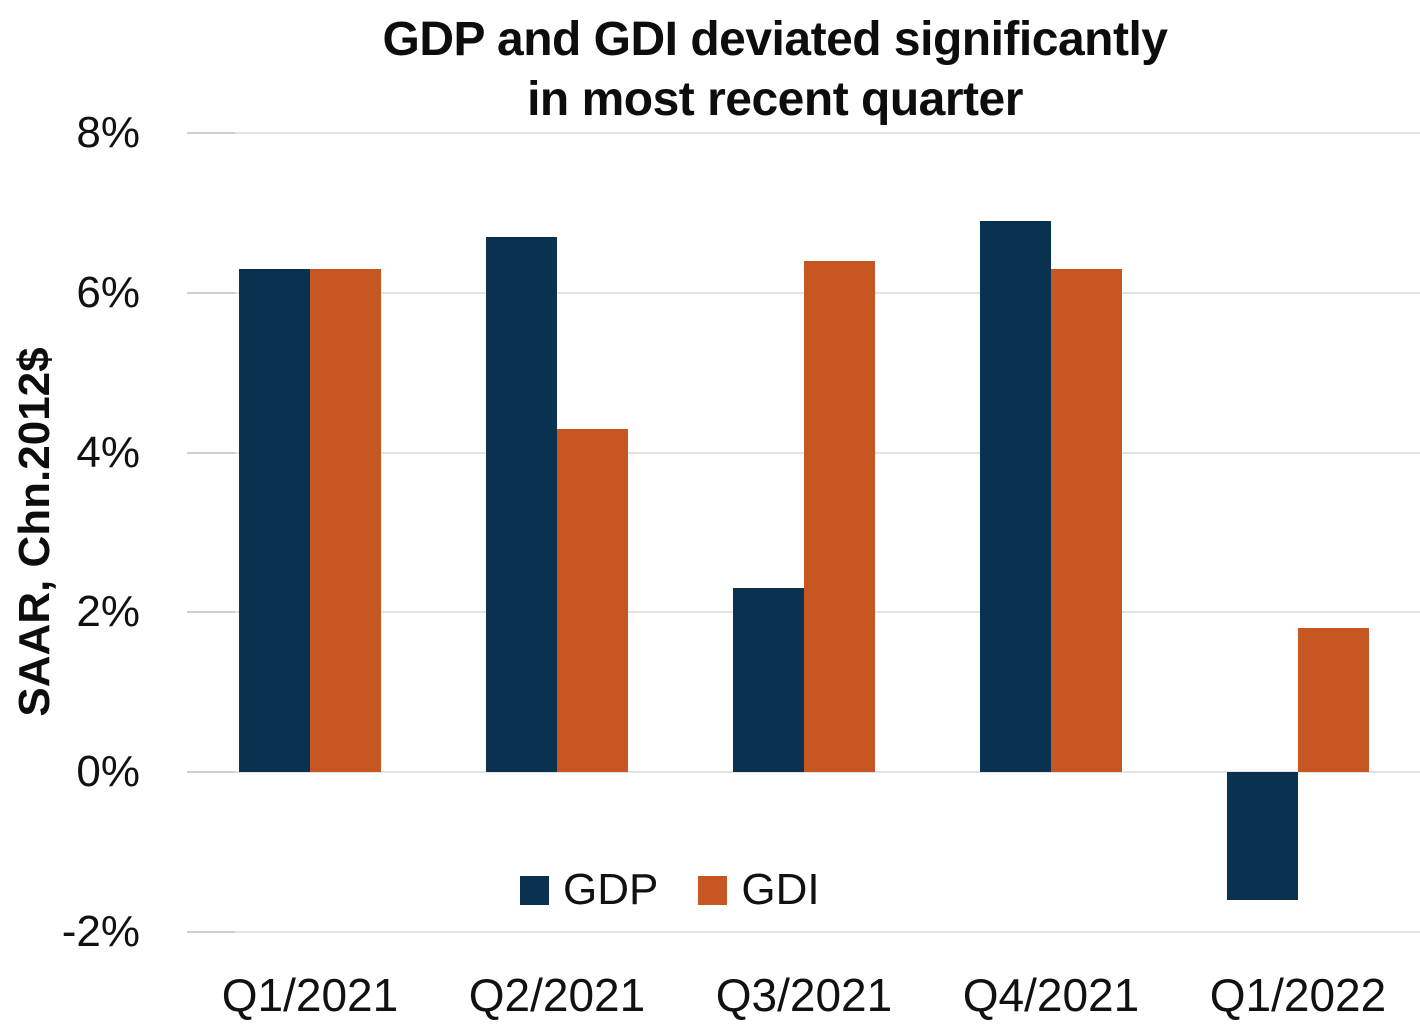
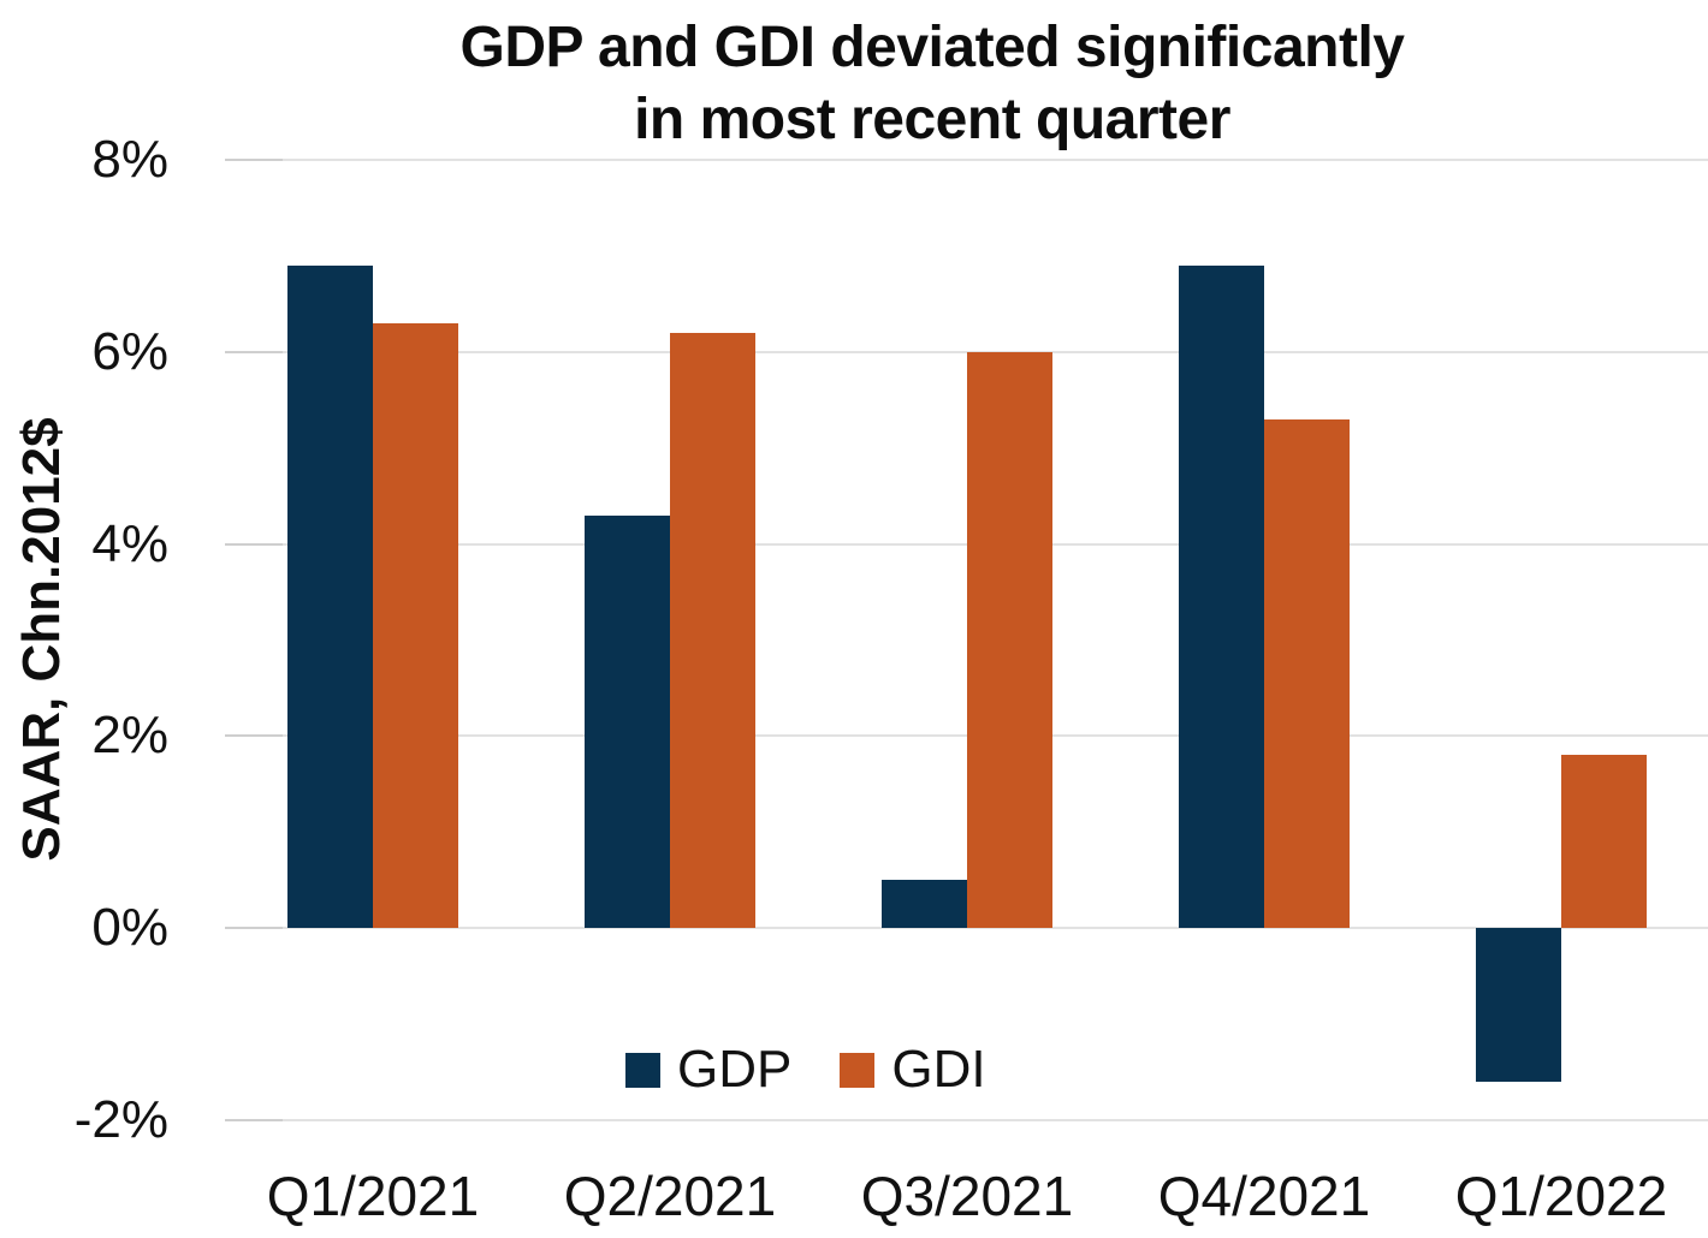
GDP/Q1/2021: 6.3% -> 6.9%
GDP/Q2/2021: 6.7% -> 4.3%
GDI/Q2/2021: 4.3% -> 6.2%
GDP/Q3/2021: 2.3% -> 0.5%
GDI/Q3/2021: 6.4% -> 6.0%
GDI/Q4/2021: 6.3% -> 5.3%
